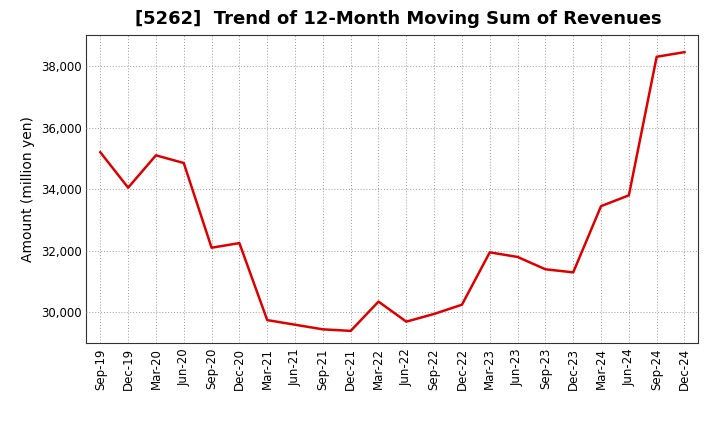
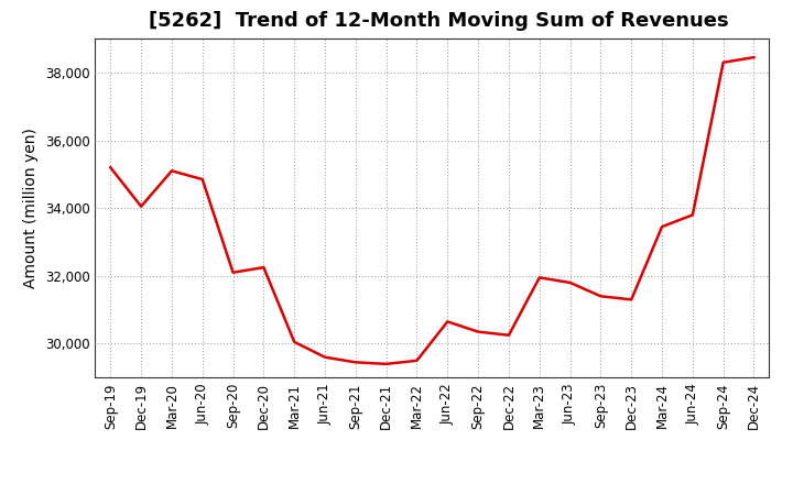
Mar-21: 29,750 -> 30,050
Mar-22: 30,350 -> 29,500
Jun-22: 29,700 -> 30,650
Sep-22: 29,950 -> 30,350
